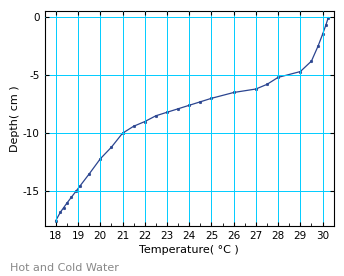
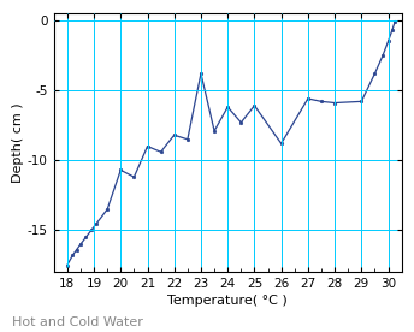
20: -12.2 -> -10.7
21: -10.0 -> -9.0
22: -9.0 -> -8.2
23: -8.2 -> -3.8
24: -7.6 -> -6.2
25: -7.0 -> -6.1
26: -6.5 -> -8.8
27: -6.2 -> -5.6
28: -5.2 -> -5.9
29: -4.7 -> -5.8
